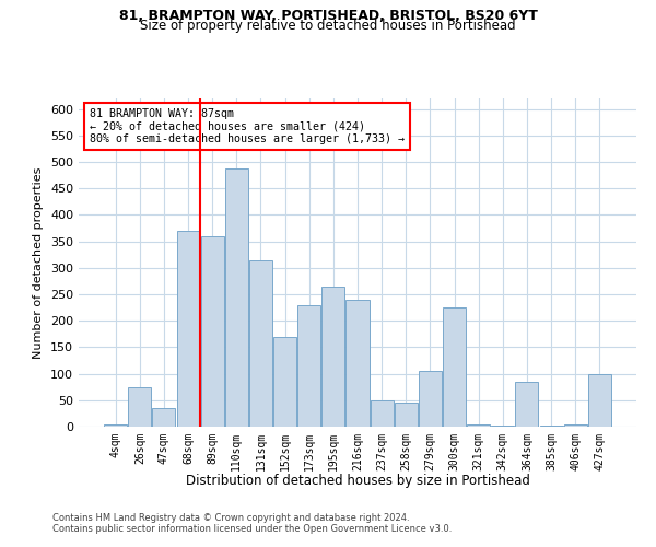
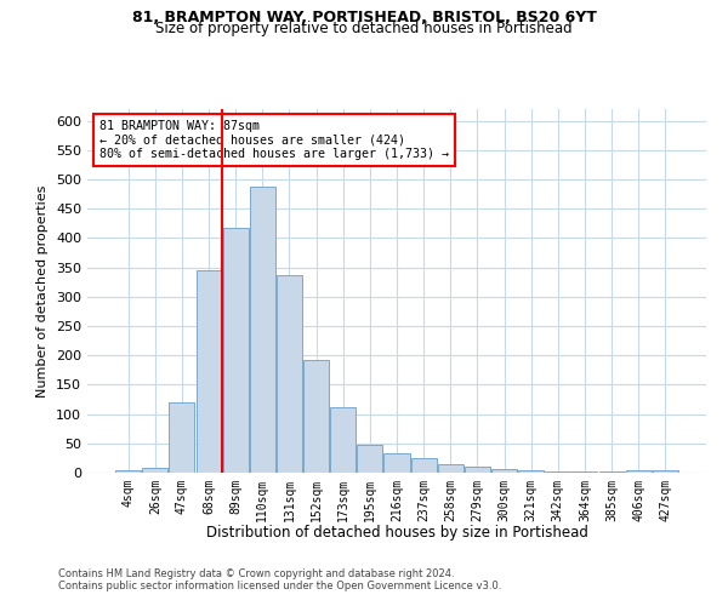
26sqm: 75 -> 8
47sqm: 35 -> 120
68sqm: 370 -> 345
89sqm: 360 -> 418
131sqm: 315 -> 337
152sqm: 170 -> 192
173sqm: 230 -> 111
195sqm: 265 -> 48
216sqm: 240 -> 34
237sqm: 50 -> 25
258sqm: 45 -> 15
279sqm: 105 -> 10
300sqm: 225 -> 7
364sqm: 85 -> 3
427sqm: 100 -> 5
